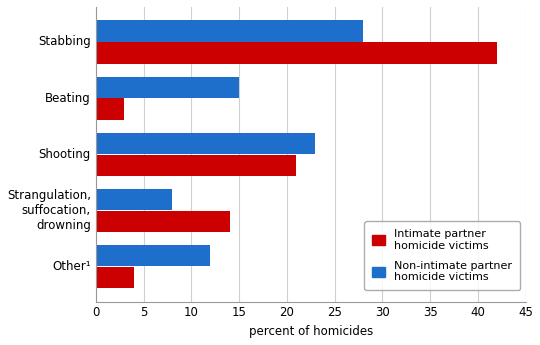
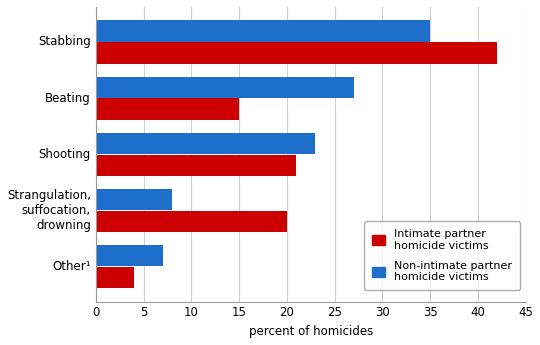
Non-intimate partner homicide victims/Stabbing: 28 -> 35
Non-intimate partner homicide victims/Beating: 15 -> 27
Intimate partner homicide victims/Beating: 3 -> 15
Intimate partner homicide victims/Strangulation, suffocation, drowning: 14 -> 20
Non-intimate partner homicide victims/Other¹: 12 -> 7
